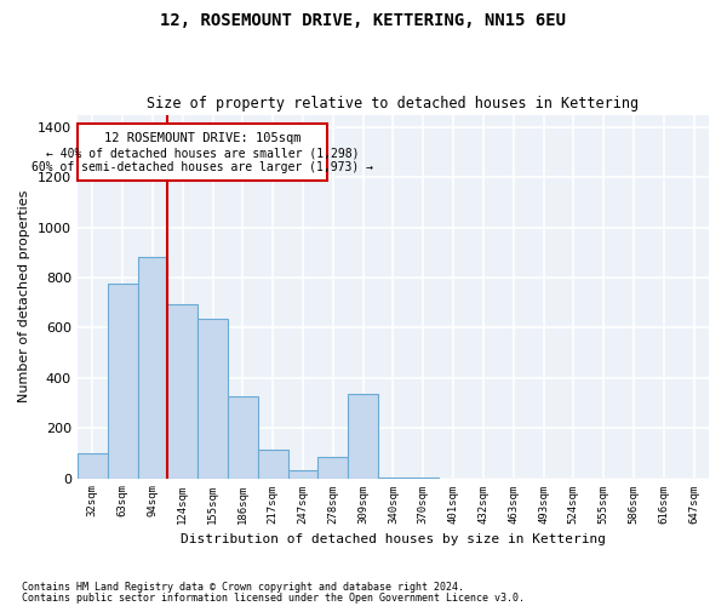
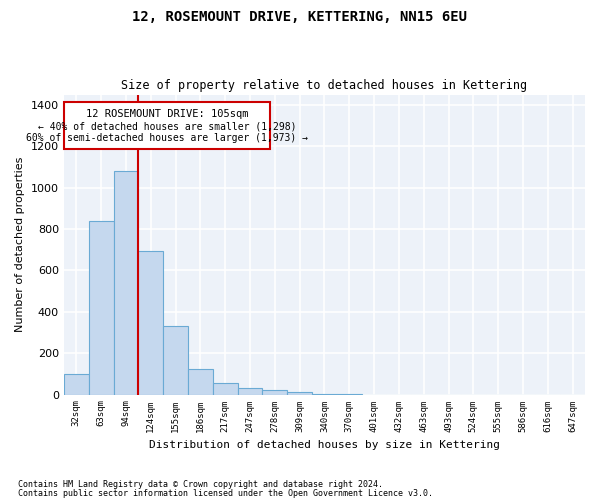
63sqm: 775 -> 840
94sqm: 880 -> 1080
155sqm: 635 -> 330
186sqm: 325 -> 125
217sqm: 115 -> 55
278sqm: 85 -> 20
309sqm: 335 -> 10
